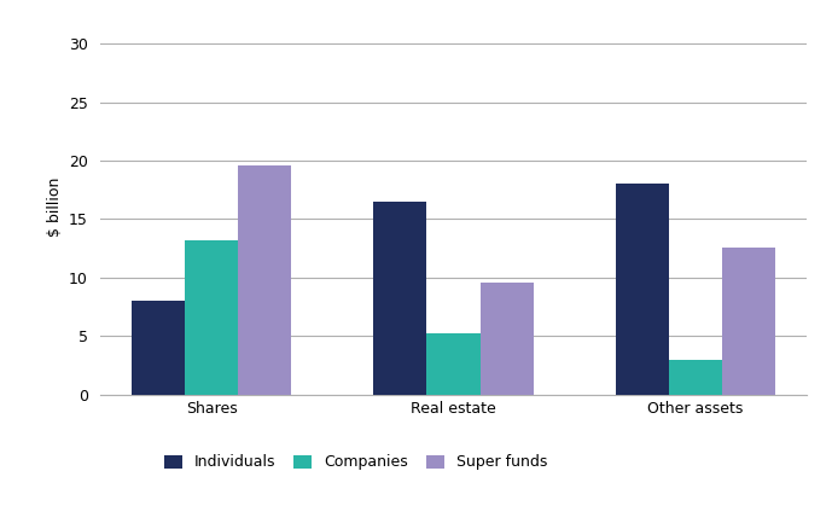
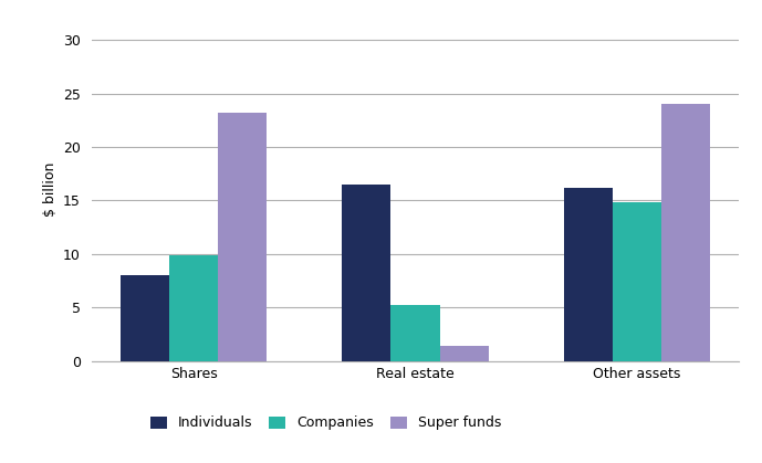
Companies/Shares: 13.2 -> 9.9
Super funds/Shares: 19.6 -> 23.2
Super funds/Real estate: 9.6 -> 1.4
Individuals/Other assets: 18.0 -> 16.2
Companies/Other assets: 3.0 -> 14.8
Super funds/Other assets: 12.6 -> 24.0
